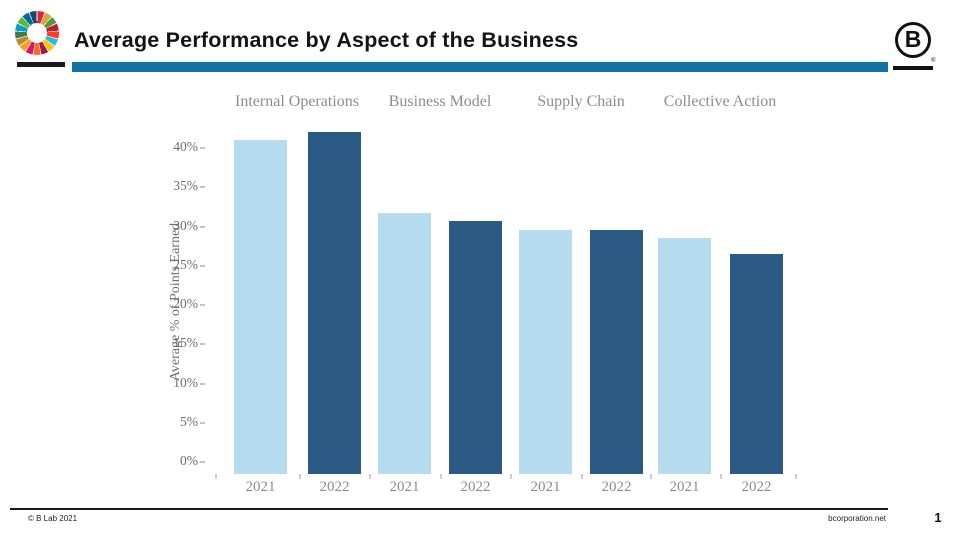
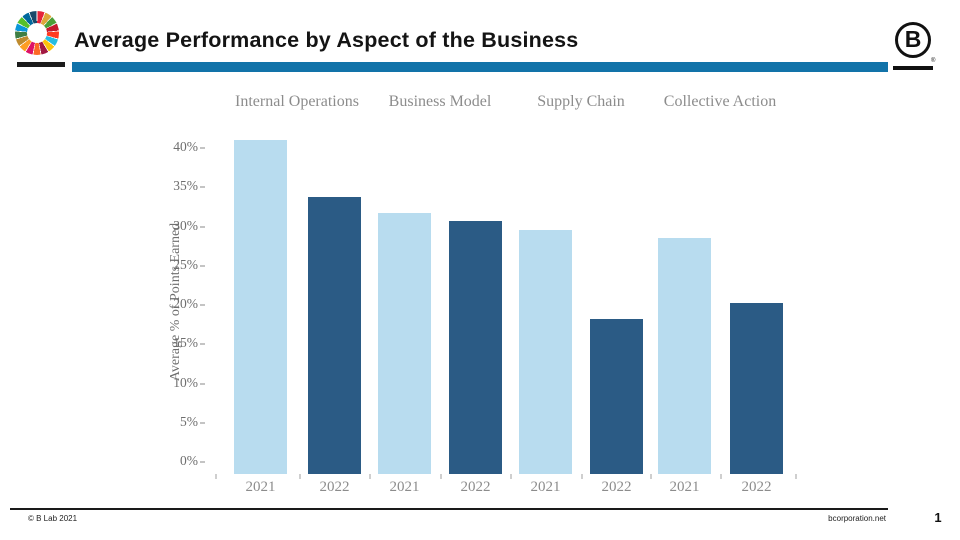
2022/Internal Operations: 42% -> 34%
2022/Supply Chain: 30% -> 19%
2022/Collective Action: 27% -> 21%
